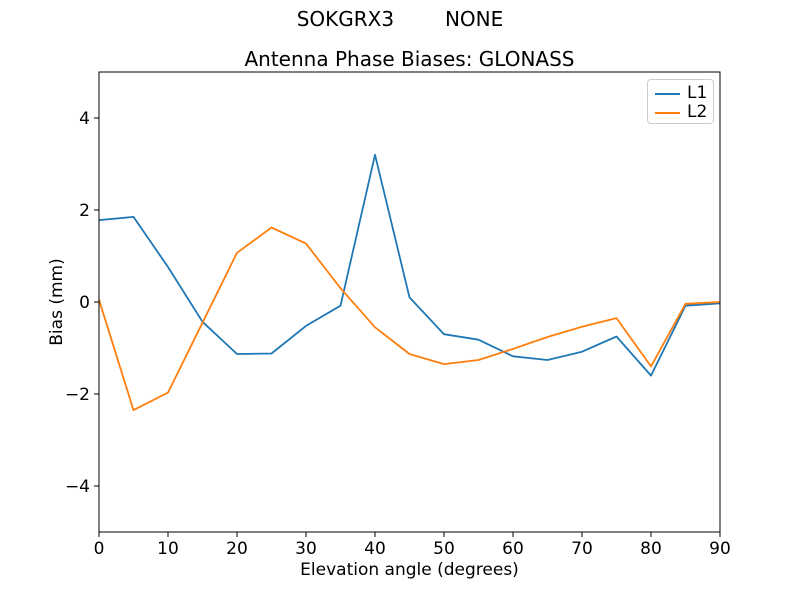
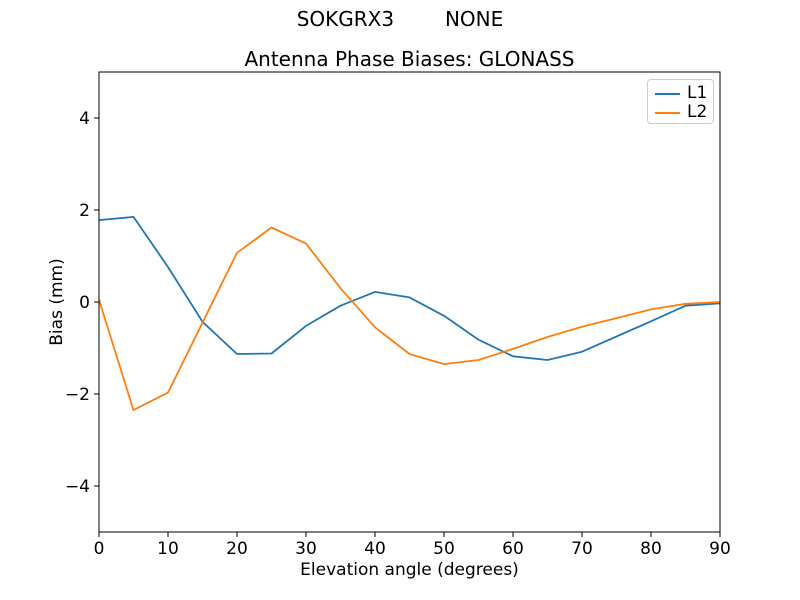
L1/40: 3.2 -> 0.2
L1/50: -0.7 -> -0.3
L1/80: -1.6 -> -0.4
L2/80: -1.4 -> -0.2
